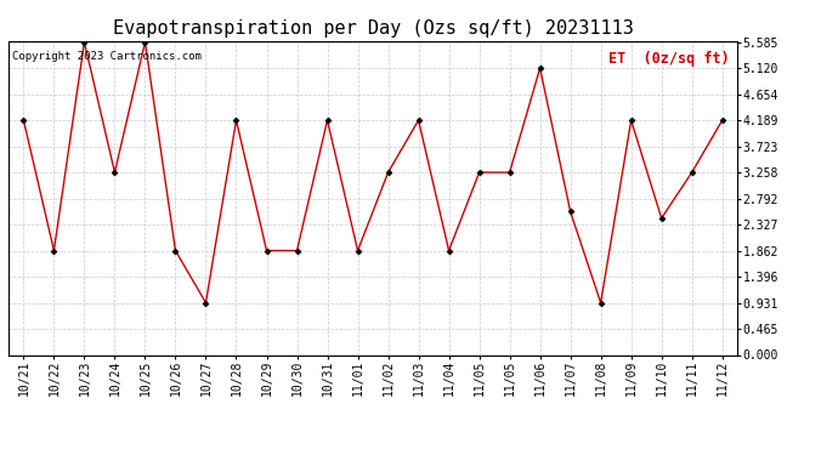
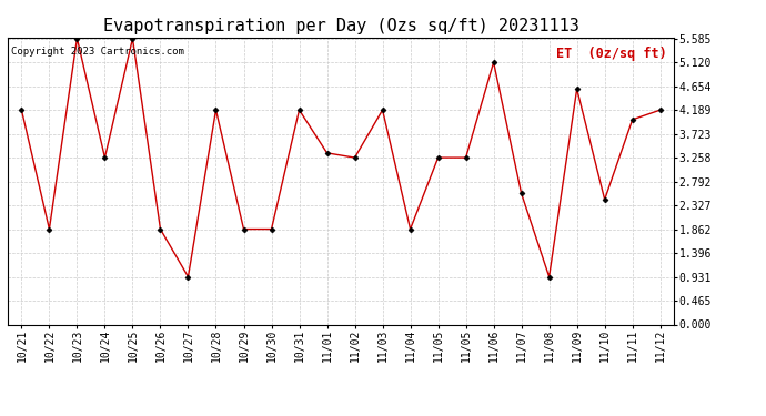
11/01: 1.86 -> 3.35
11/09: 4.19 -> 4.60
11/11: 3.26 -> 4.00
